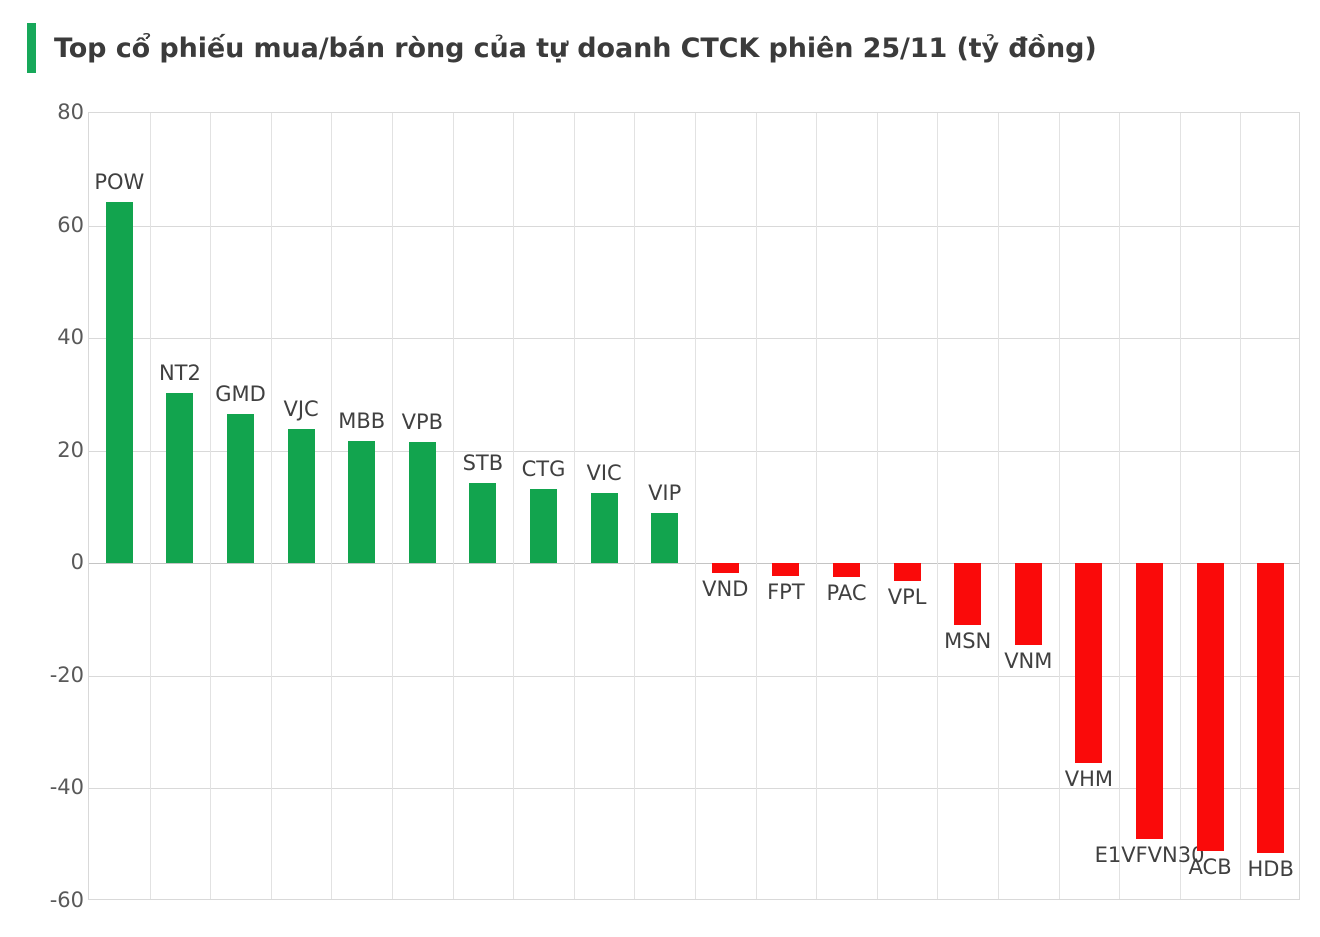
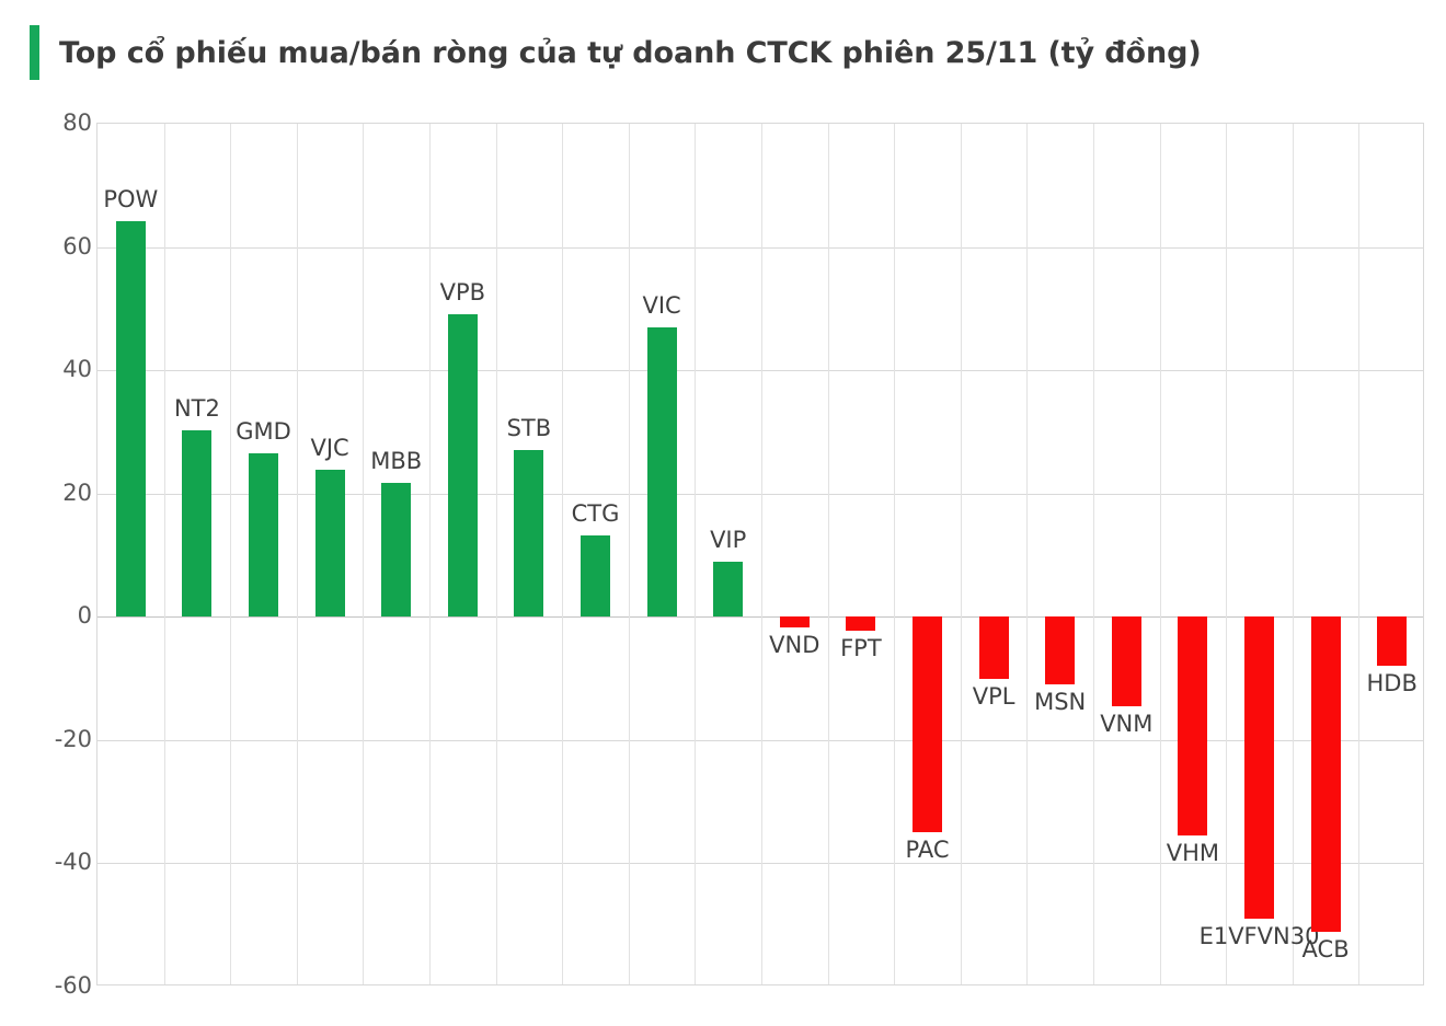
VPB: 22 -> 49
STB: 14 -> 27
VIC: 12 -> 47
PAC: -2 -> -35
VPL: -3 -> -10
HDB: -52 -> -8
